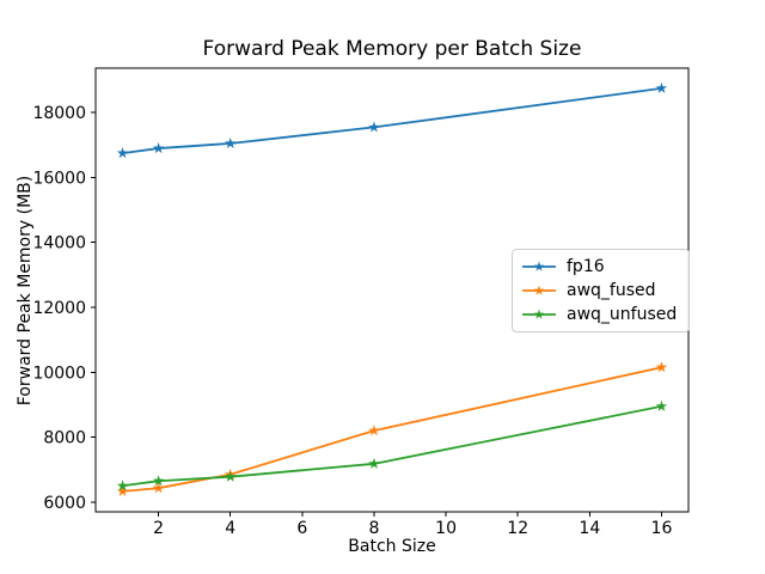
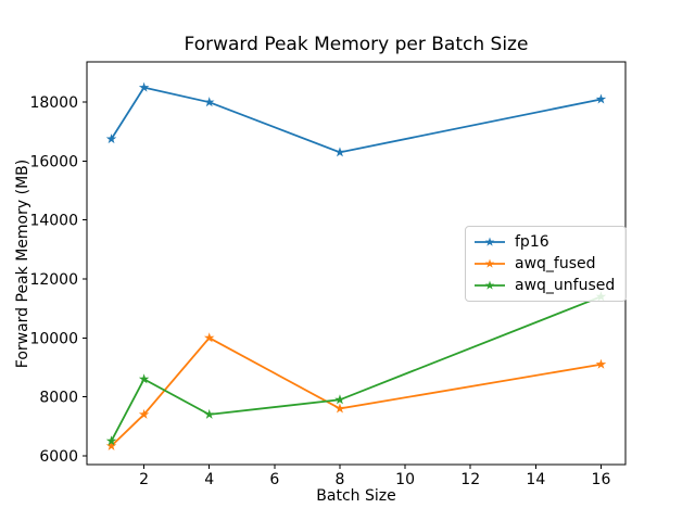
fp16/2: 16900 -> 18500
awq_fused/2: 6400 -> 7400
awq_unfused/2: 6600 -> 8600
fp16/4: 17000 -> 18000
awq_fused/4: 6800 -> 10000
awq_unfused/4: 6800 -> 7400
fp16/8: 17600 -> 16300
awq_fused/8: 8200 -> 7600
awq_unfused/8: 7200 -> 7900
fp16/16: 18800 -> 18100
awq_fused/16: 10200 -> 9100
awq_unfused/16: 9000 -> 11400
